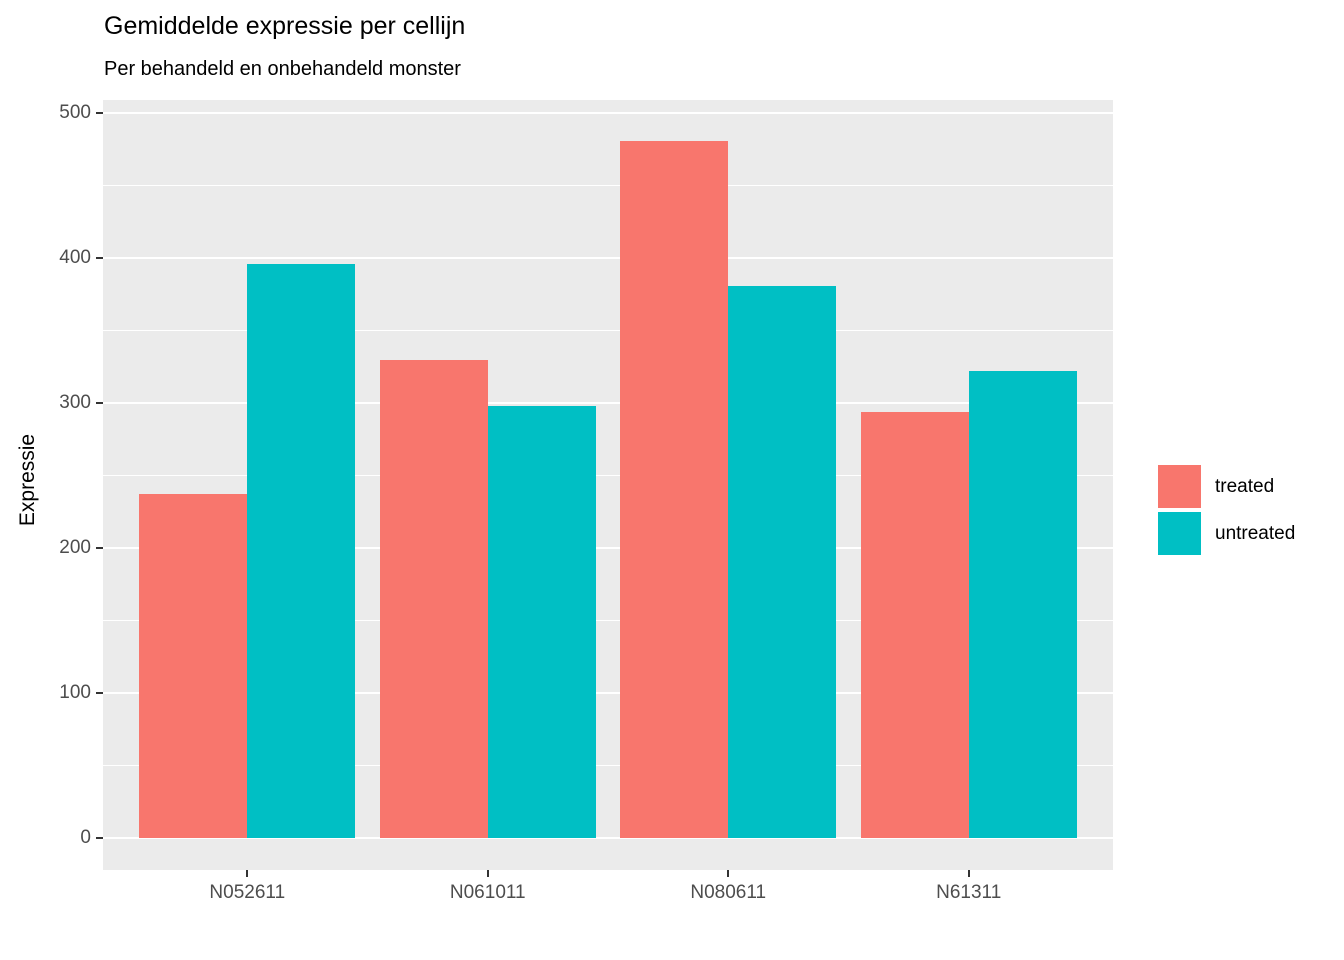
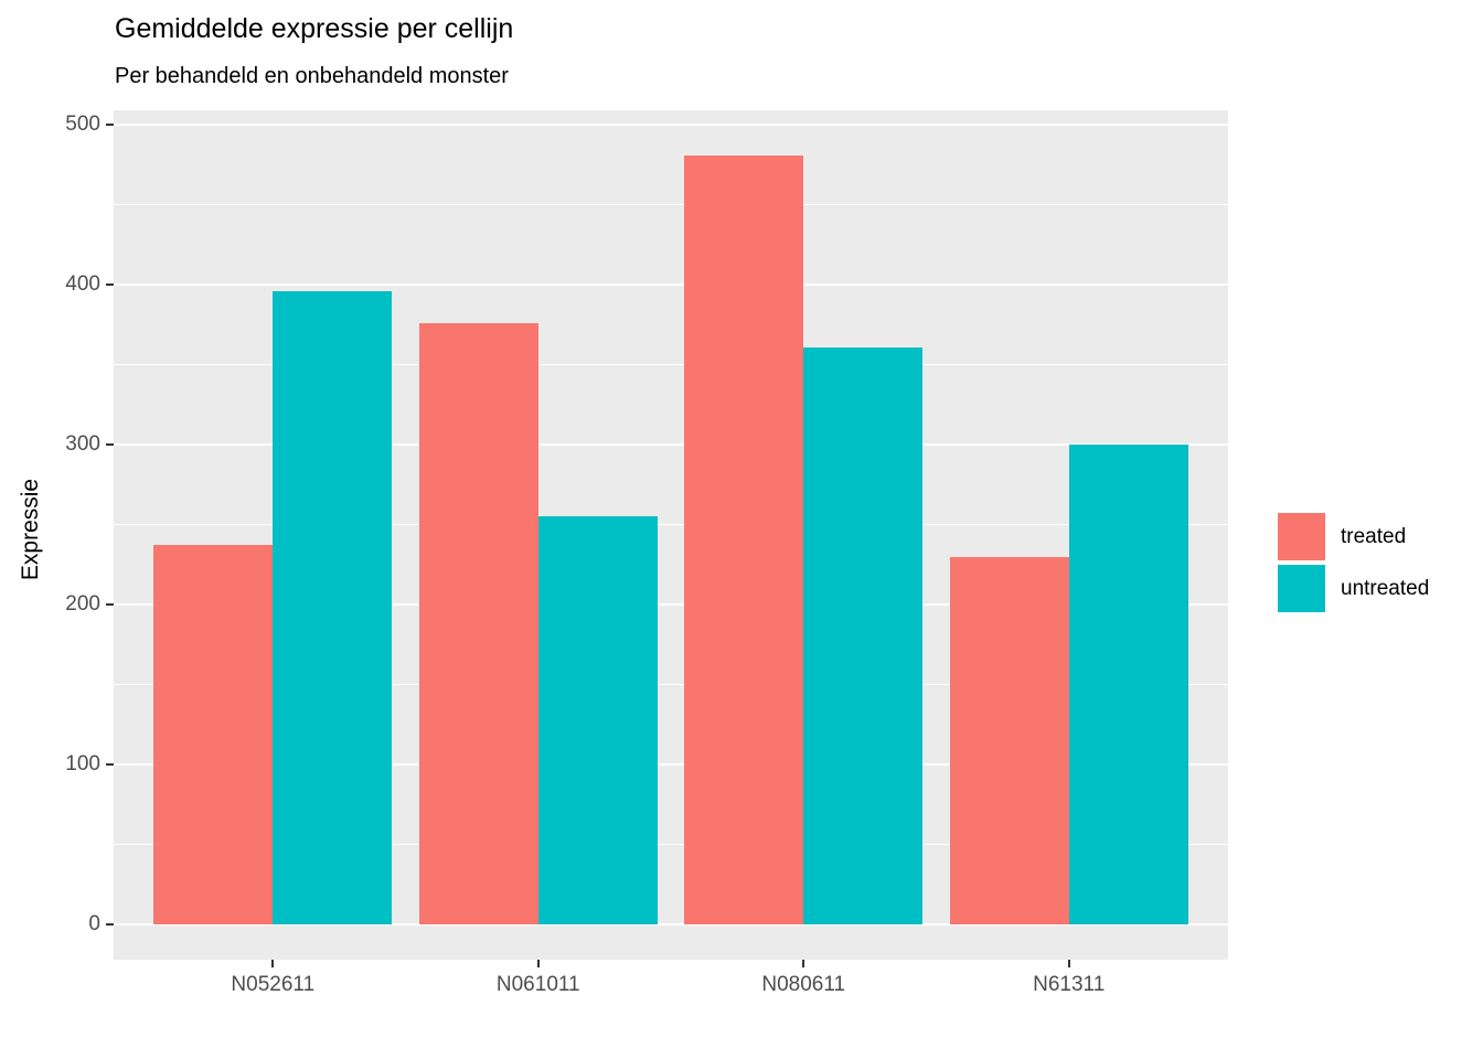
treated/N061011: 330 -> 376
untreated/N061011: 298 -> 255
untreated/N080611: 381 -> 361
treated/N61311: 294 -> 230
untreated/N61311: 322 -> 300
